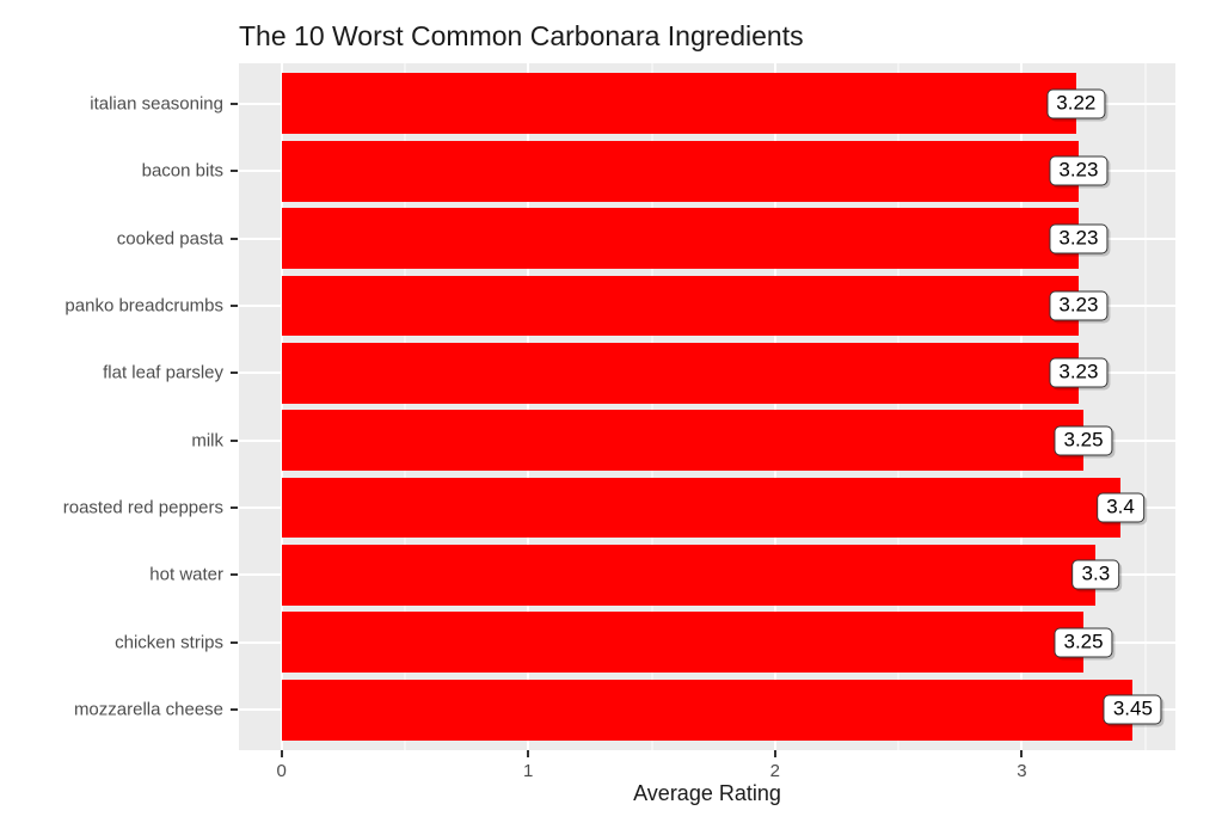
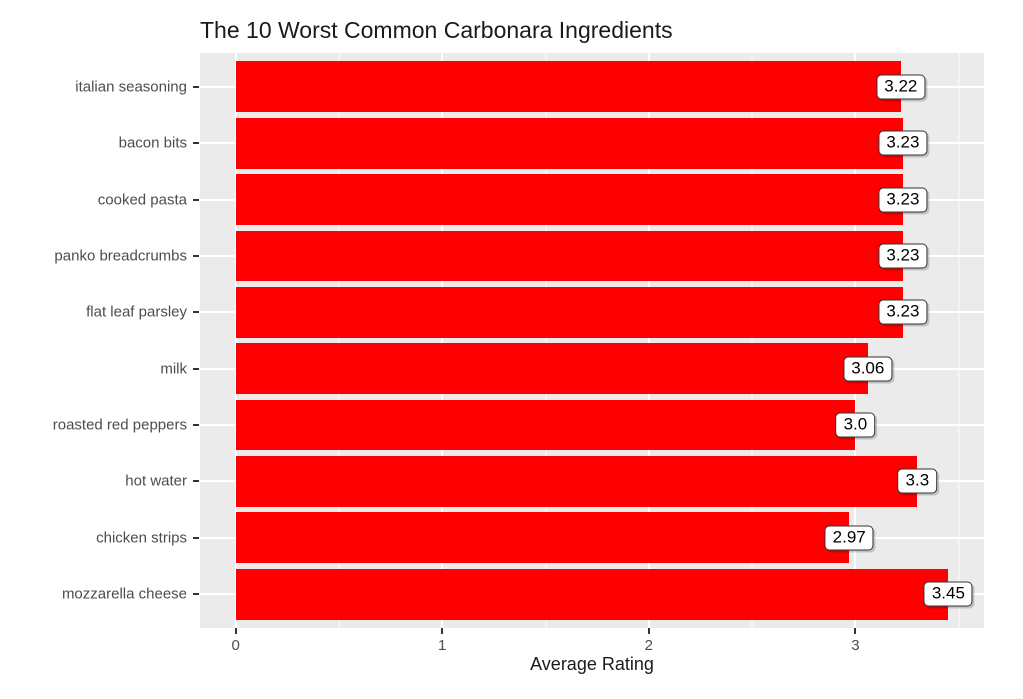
milk: 3.25 -> 3.06
roasted red peppers: 3.4 -> 3.0
chicken strips: 3.25 -> 2.97
